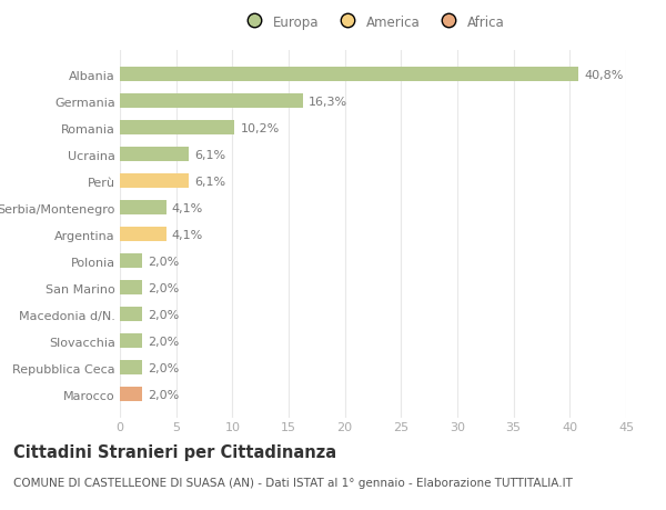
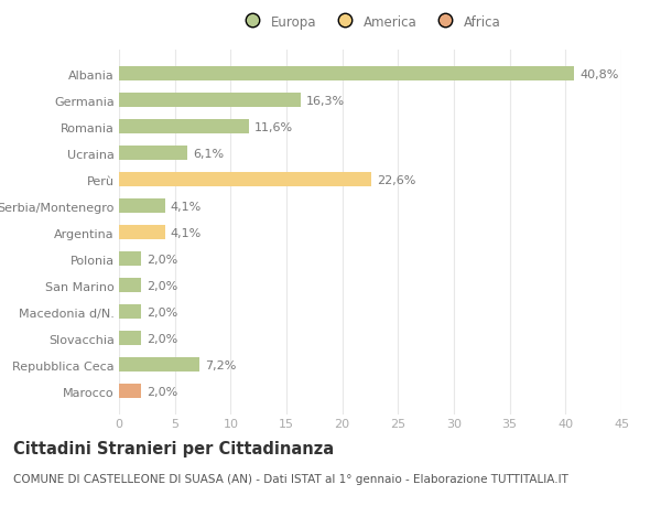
Romania: 10,2% -> 11,6%
Perù: 6,1% -> 22,6%
Repubblica Ceca: 2,0% -> 7,2%
